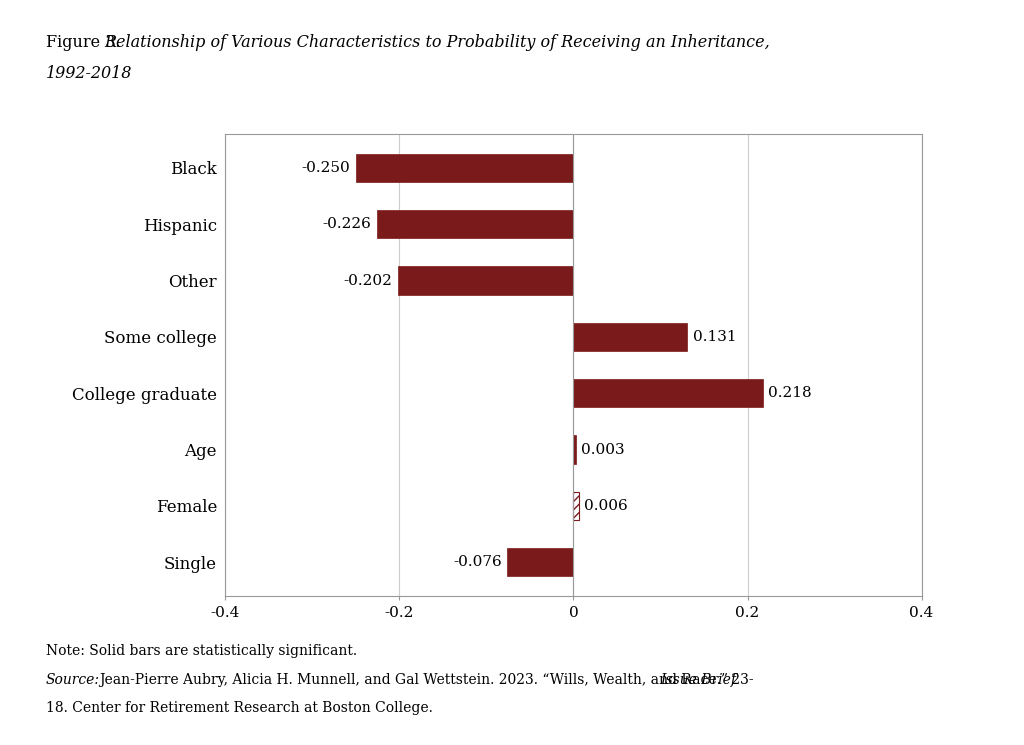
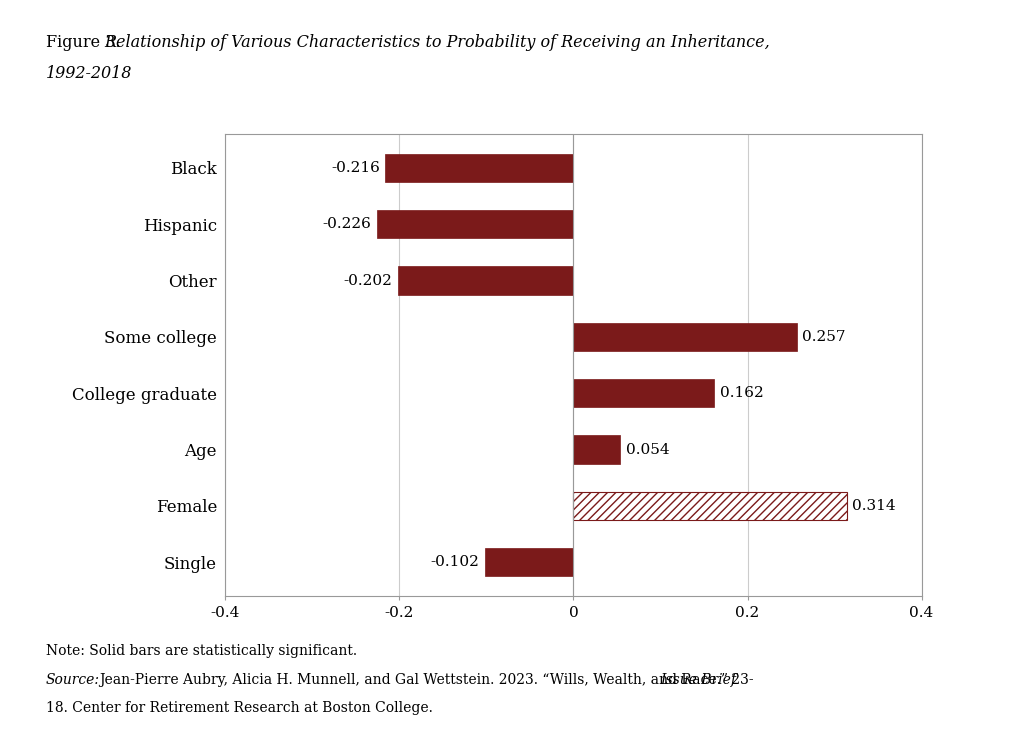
Black: -0.250 -> -0.216
Some college: 0.131 -> 0.257
College graduate: 0.218 -> 0.162
Age: 0.003 -> 0.054
Female: 0.006 -> 0.314
Single: -0.076 -> -0.102
